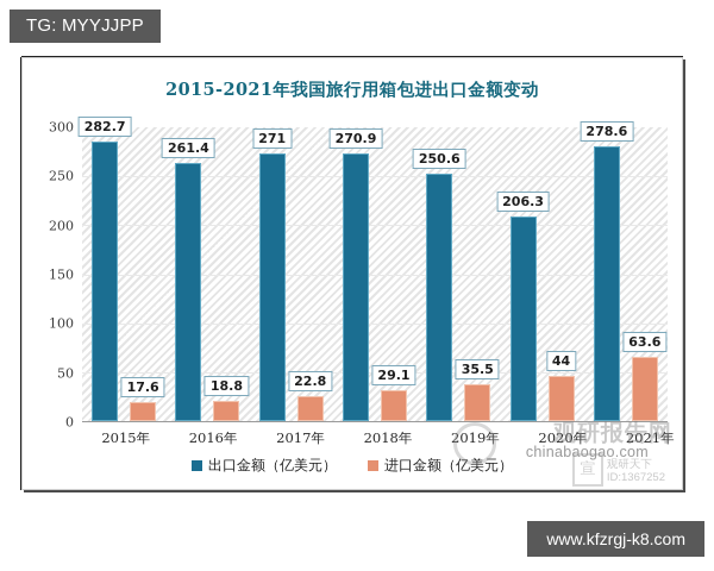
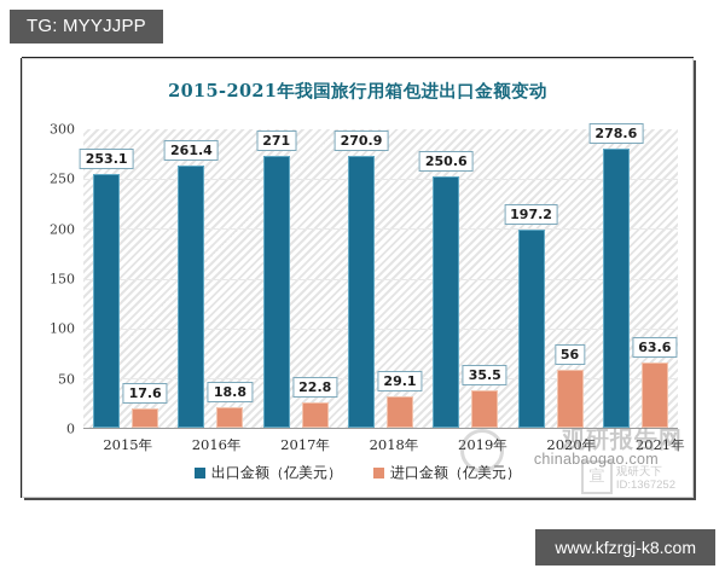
出口金额（亿美元）/2015年: 282.7 -> 253.1
出口金额（亿美元）/2020年: 206.3 -> 197.2
进口金额（亿美元）/2020年: 44 -> 56
